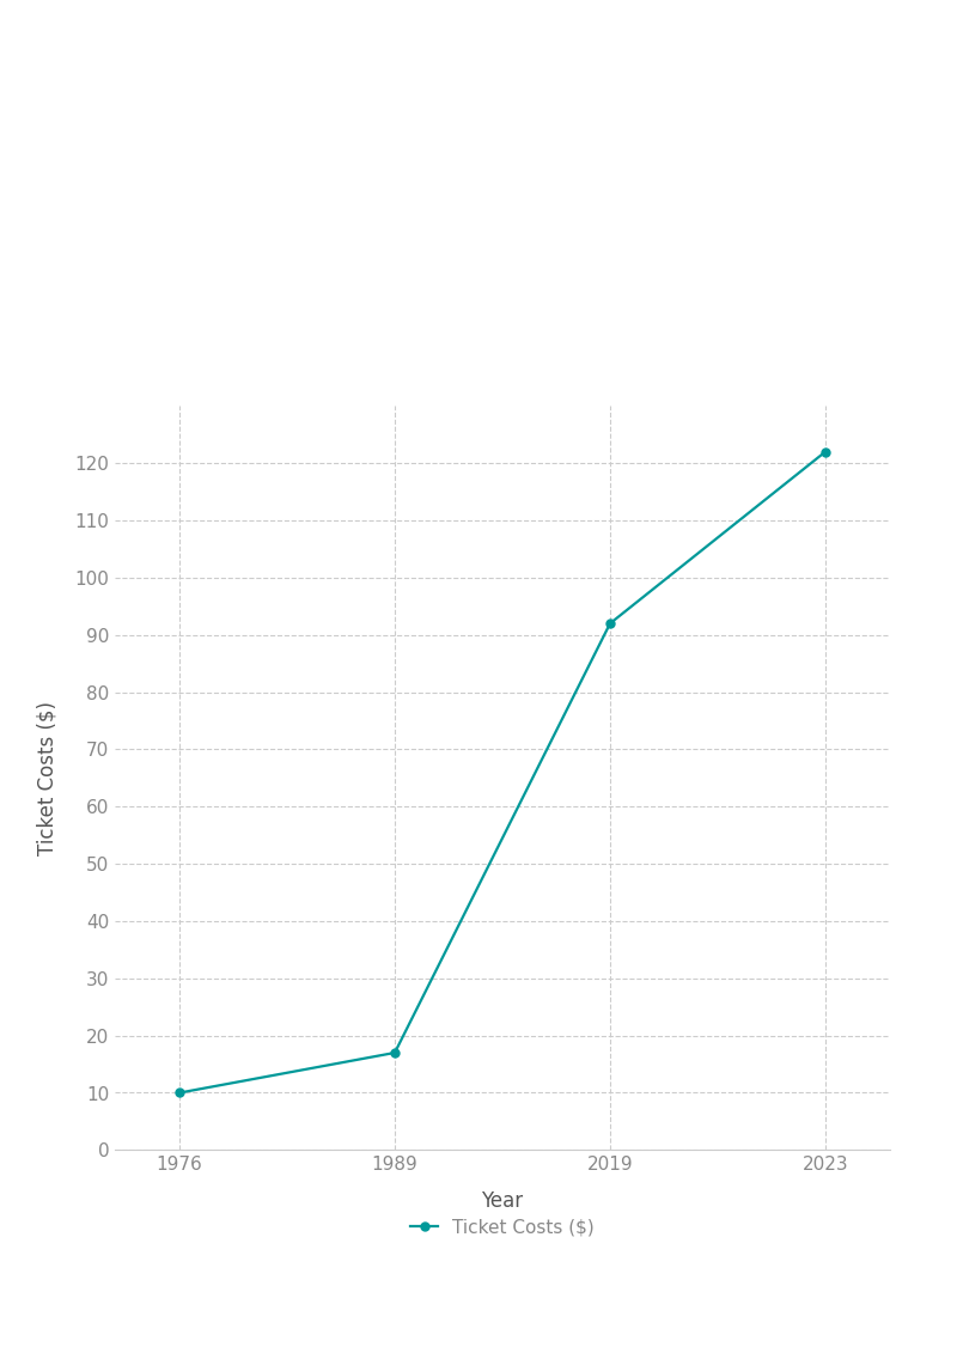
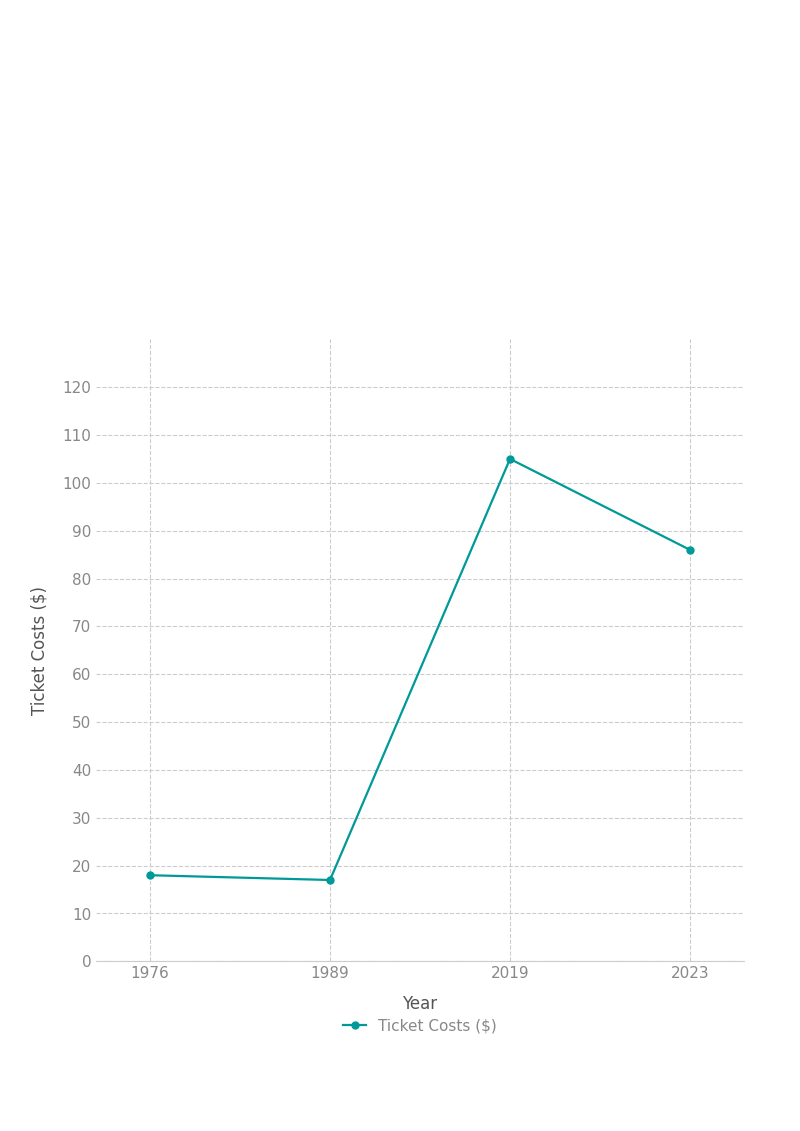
1976: 10 -> 18
2019: 92 -> 105
2023: 122 -> 86
